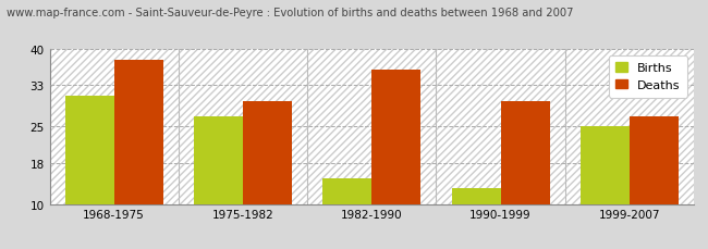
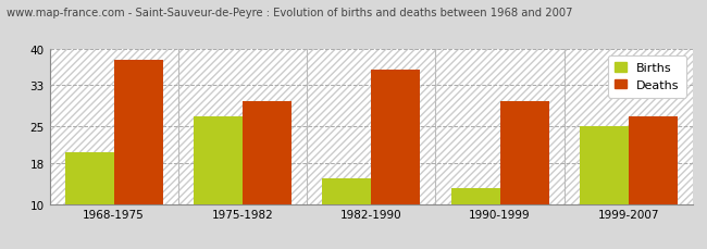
Births/1968-1975: 31 -> 20
